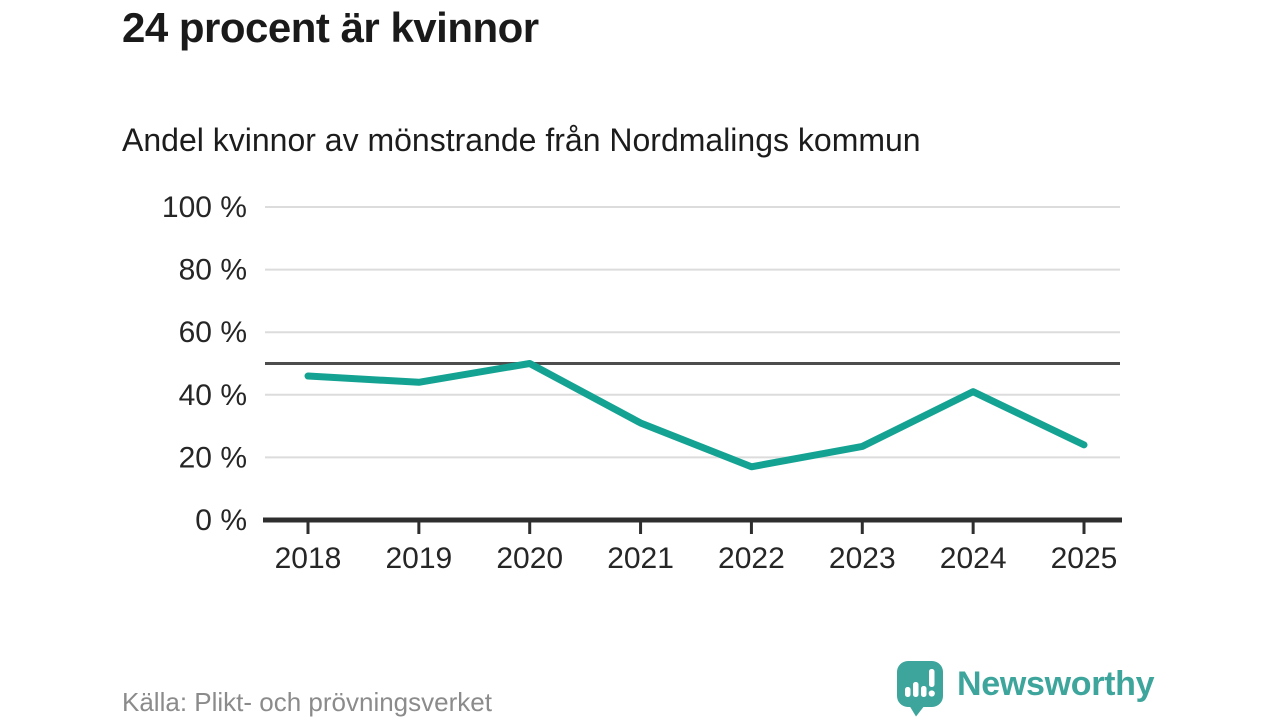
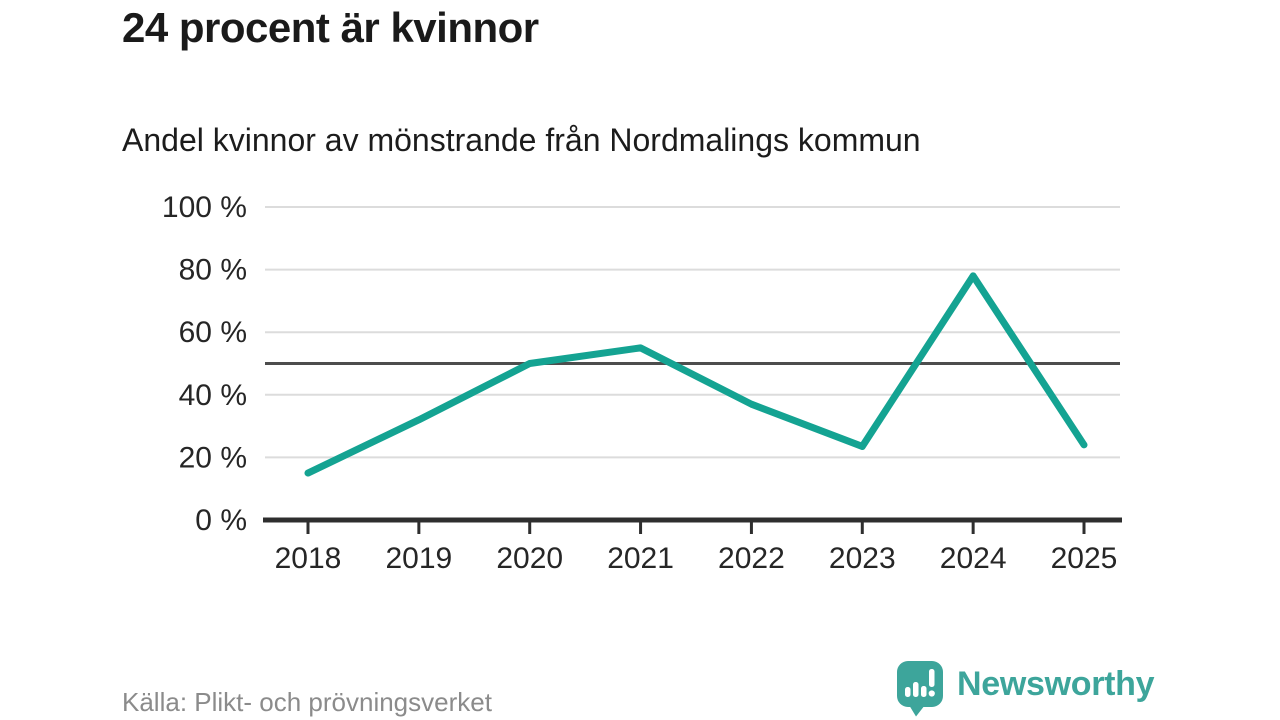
2018: 46% -> 15%
2019: 44% -> 32%
2021: 31% -> 55%
2022: 17% -> 37%
2024: 41% -> 78%
